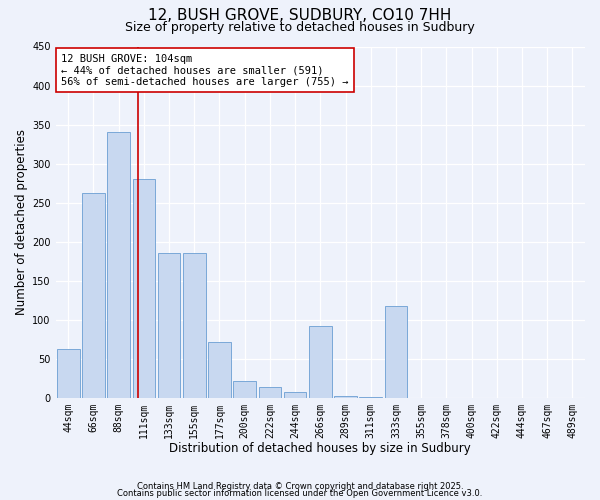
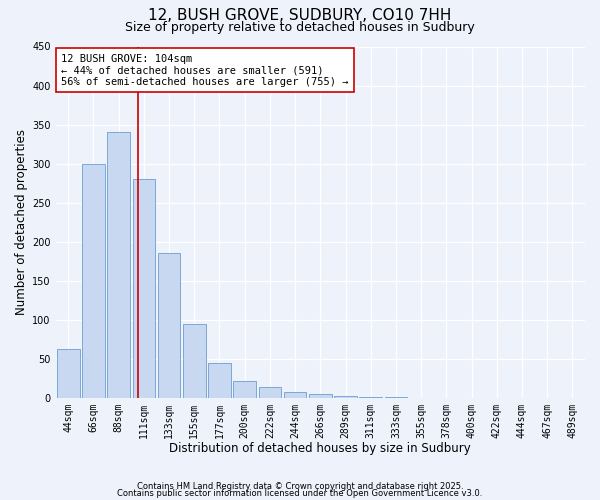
66sqm: 262 -> 300
155sqm: 186 -> 95
177sqm: 72 -> 45
266sqm: 92 -> 5
333sqm: 118 -> 1
